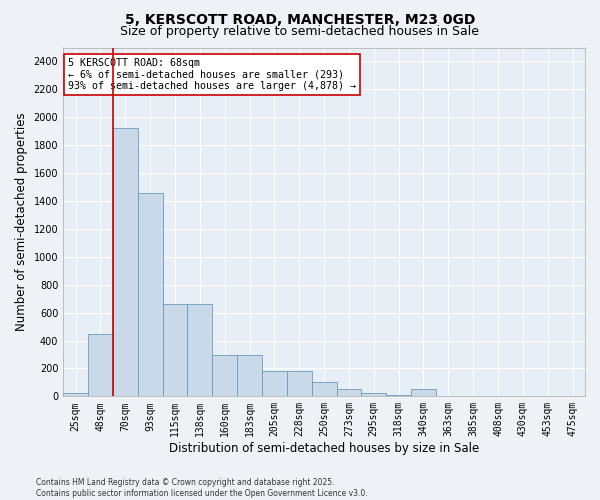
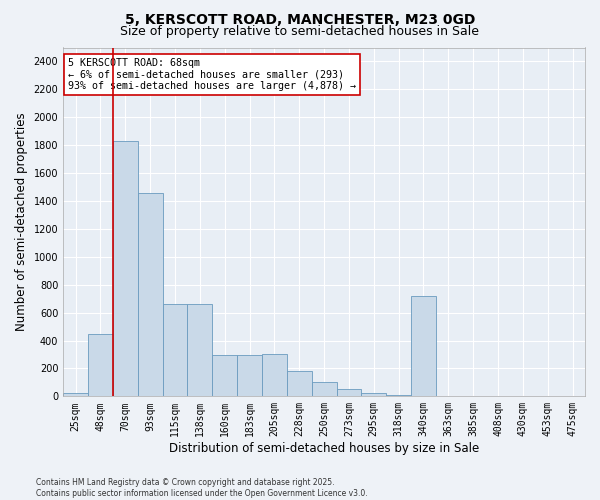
70sqm: 1920 -> 1830
205sqm: 180 -> 300
340sqm: 50 -> 720
